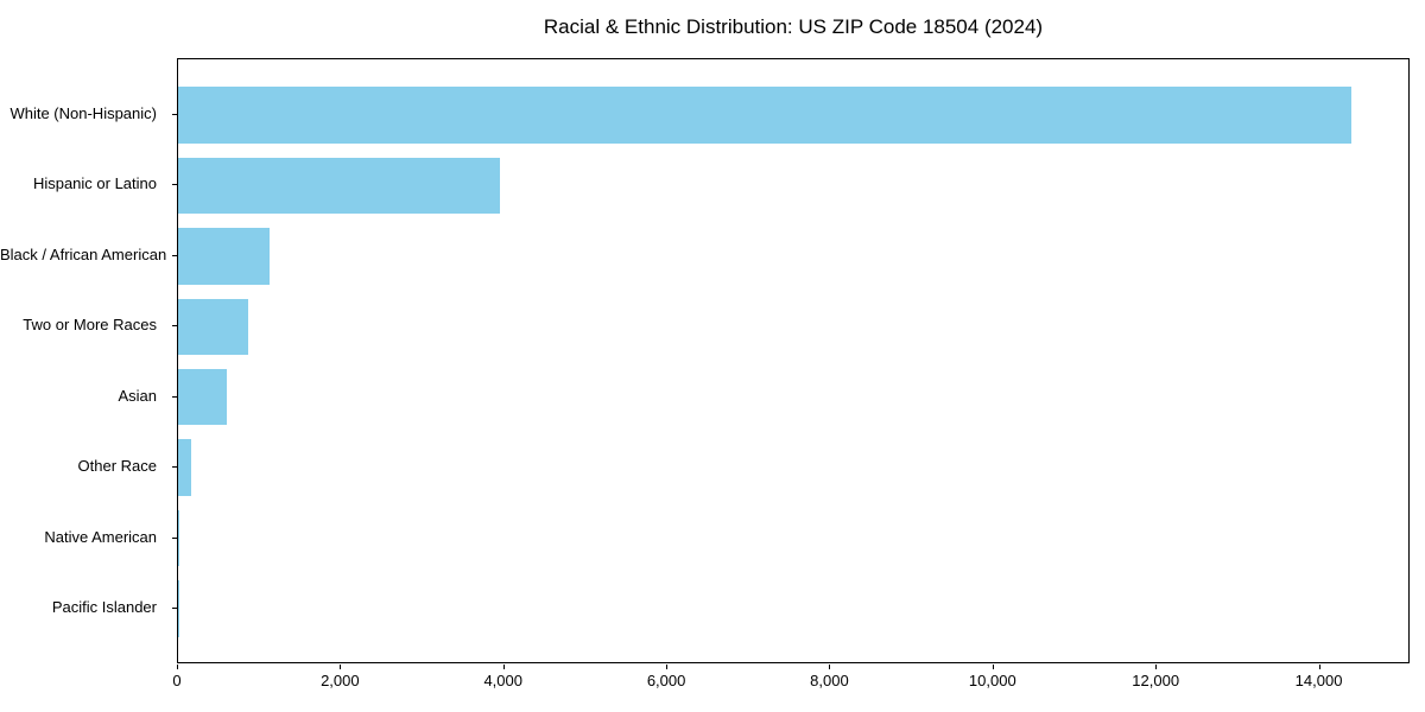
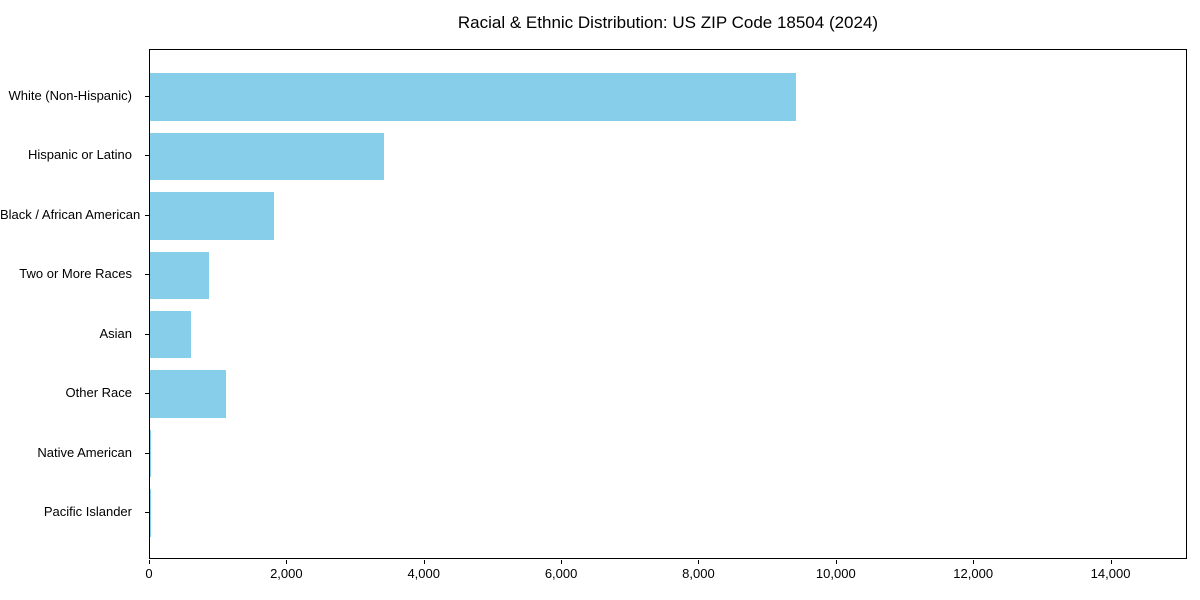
White (Non-Hispanic): 14400 -> 9400
Hispanic or Latino: 4000 -> 3400
Black / African American: 1100 -> 1800
Other Race: 200 -> 1100
